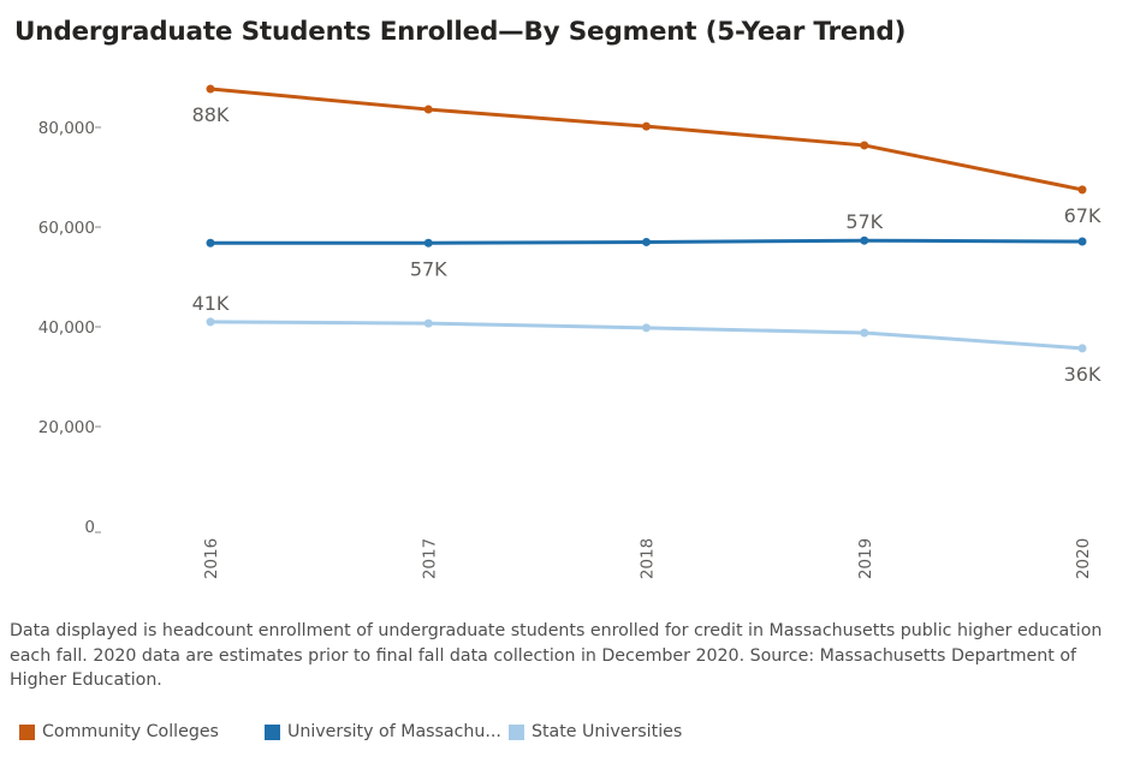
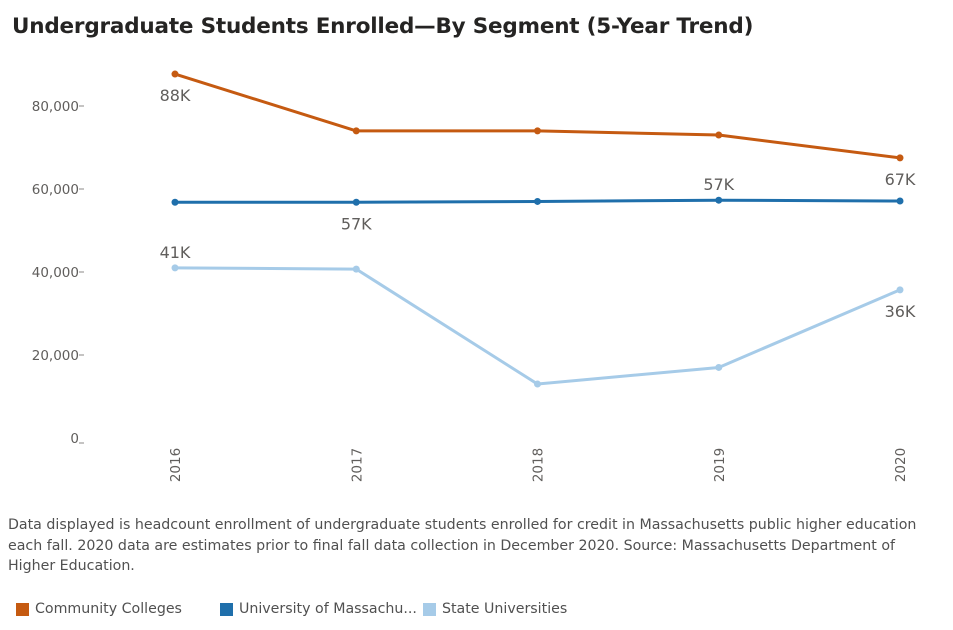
Community Colleges/2017: 84000 -> 74000
Community Colleges/2018: 80000 -> 74000
State Universities/2018: 40000 -> 13000
Community Colleges/2019: 76000 -> 73000
State Universities/2019: 39000 -> 17000
